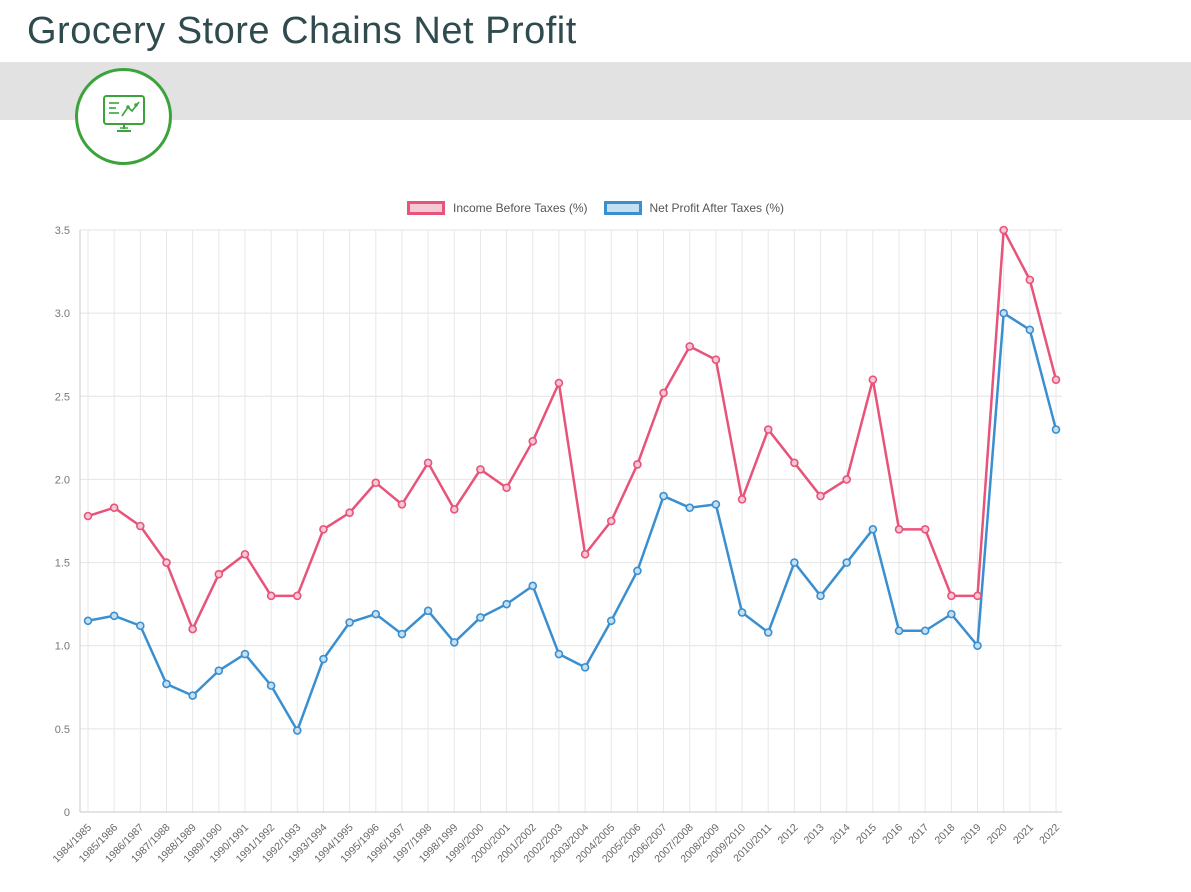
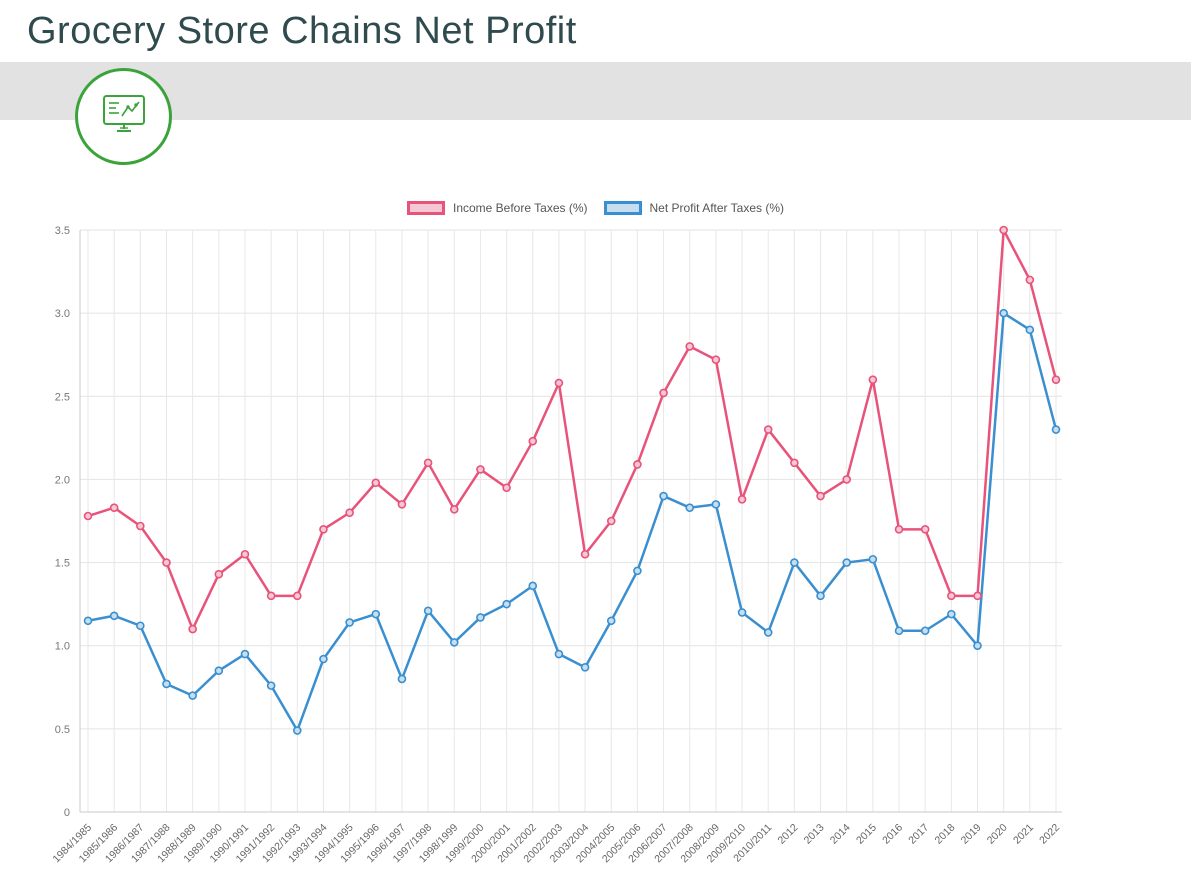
Net Profit After Taxes (%)/1996/1997: 1.07 -> 0.80
Net Profit After Taxes (%)/2015: 1.70 -> 1.52
